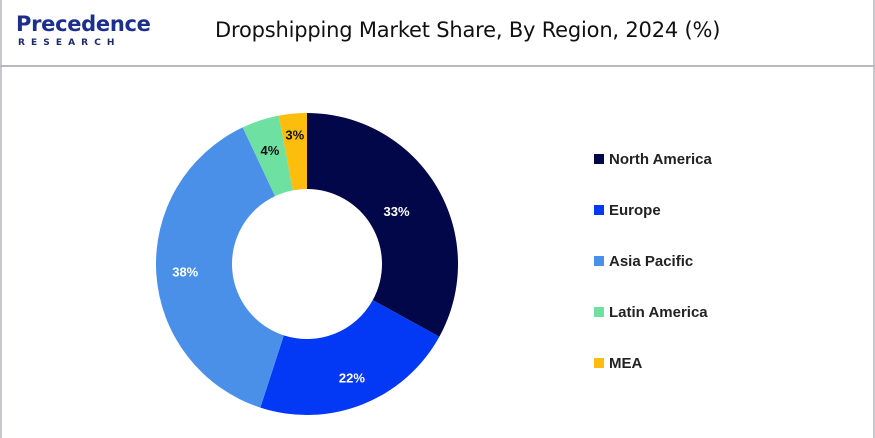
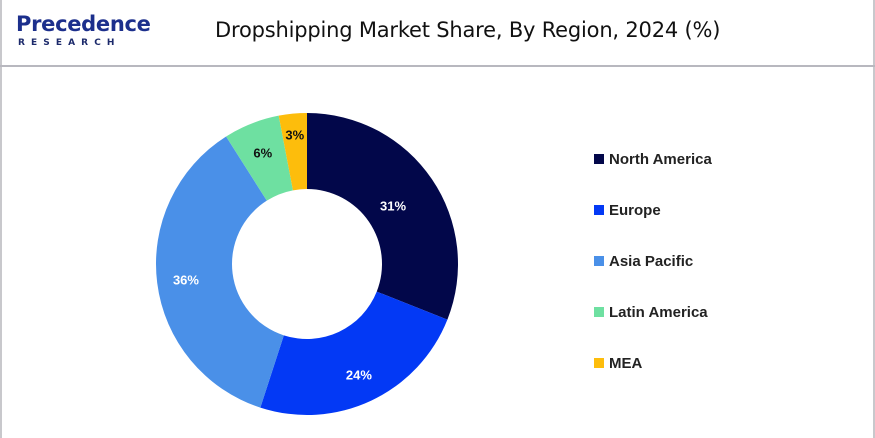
North America: 33% -> 31%
Europe: 22% -> 24%
Asia Pacific: 38% -> 36%
Latin America: 4% -> 6%
